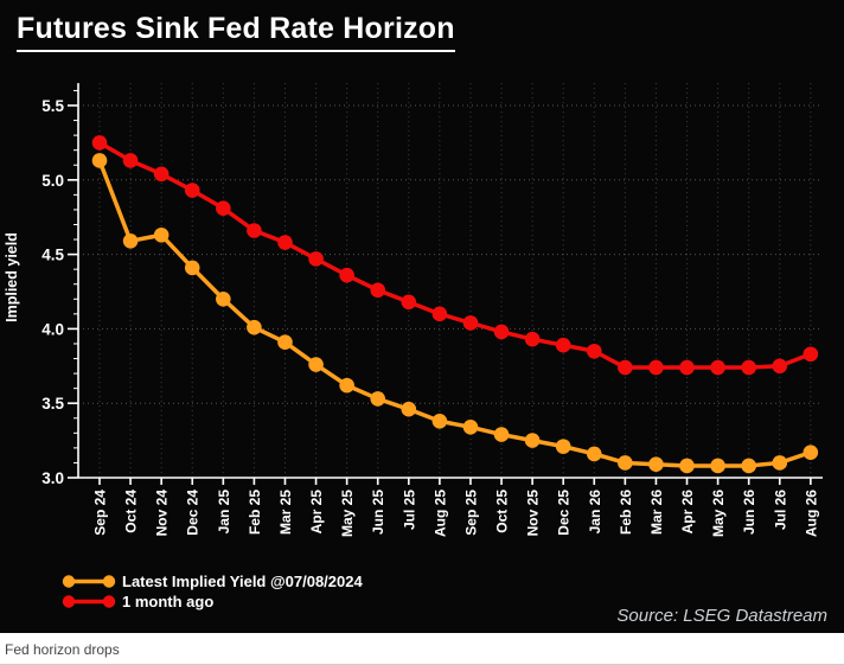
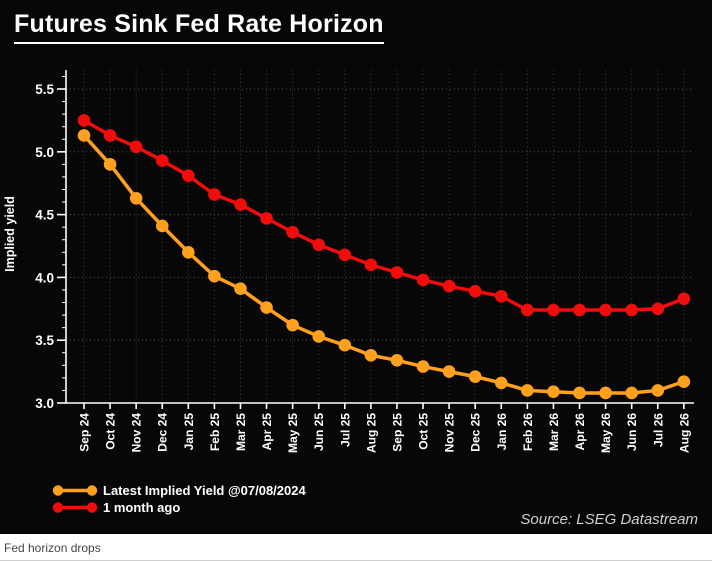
Latest Implied Yield @07/08/2024/Oct 24: 4.59 -> 4.90
